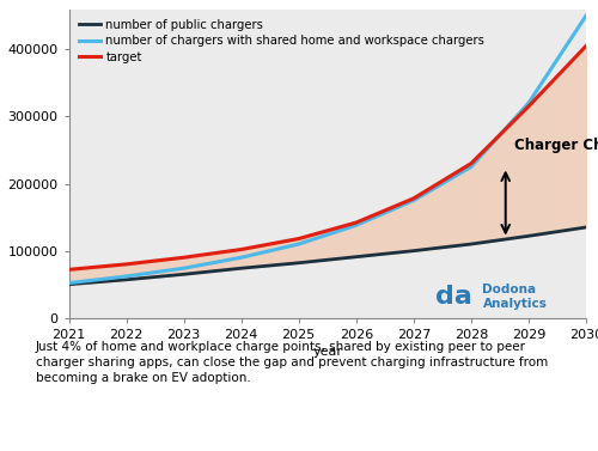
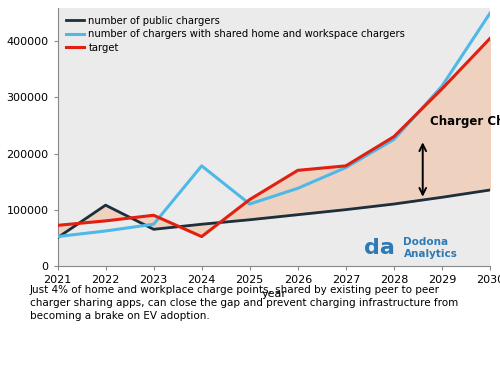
number of public chargers/2022: 57000 -> 108000
number of chargers with shared home and workspace chargers/2024: 90000 -> 178000
target/2024: 102000 -> 52000
target/2026: 142000 -> 170000
